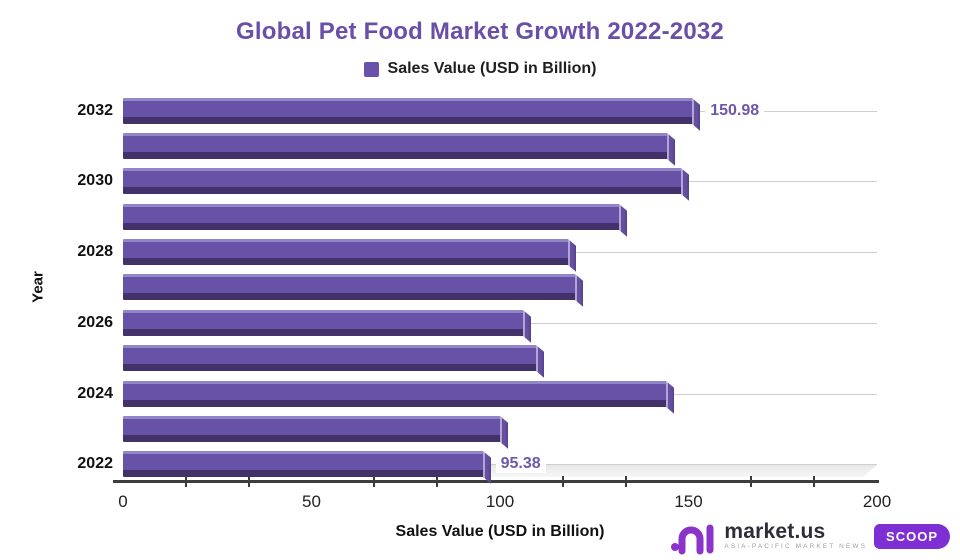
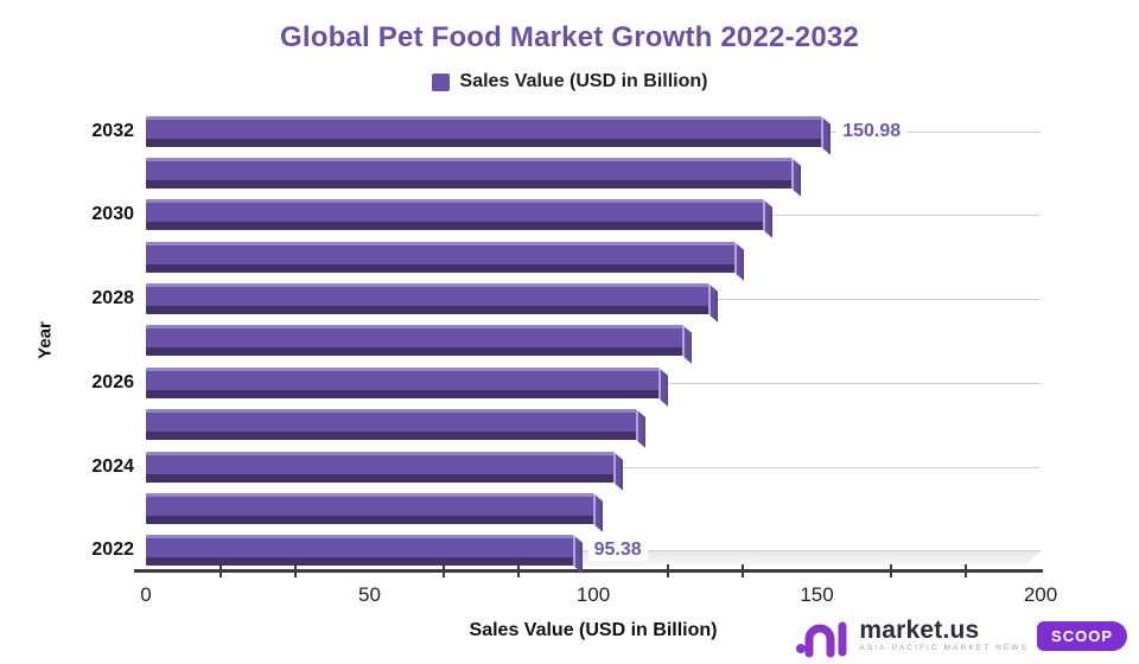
2030: 148 -> 138
2028: 118 -> 126
2026: 106 -> 115
2024: 144 -> 105
